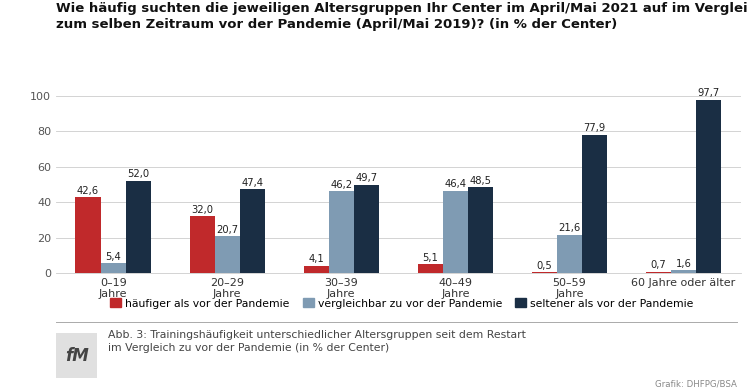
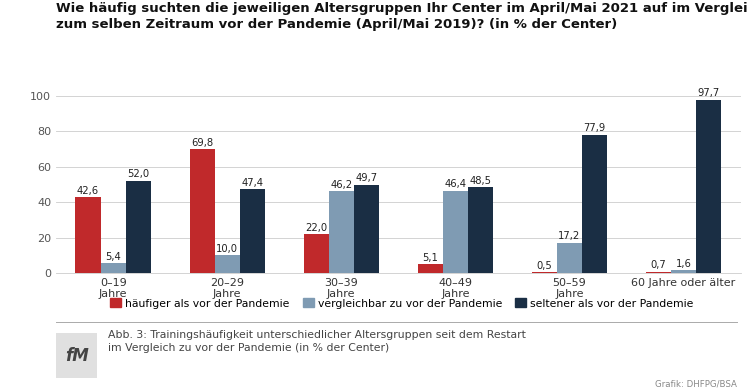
häufiger als vor der Pandemie/20–29 Jahre: 32,0 -> 69,8
vergleichbar zu vor der Pandemie/20–29 Jahre: 20,7 -> 10,0
häufiger als vor der Pandemie/30–39 Jahre: 4,1 -> 22,0
vergleichbar zu vor der Pandemie/50–59 Jahre: 21,6 -> 17,2
